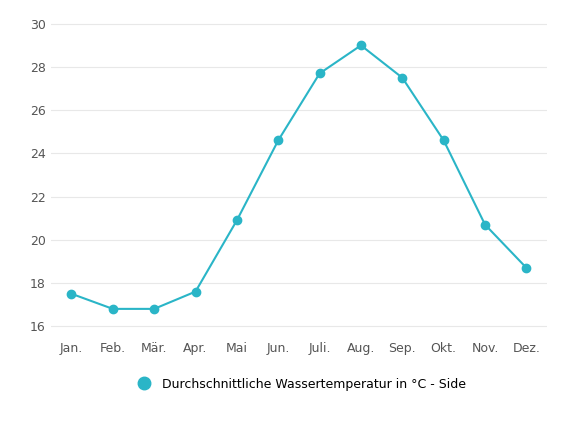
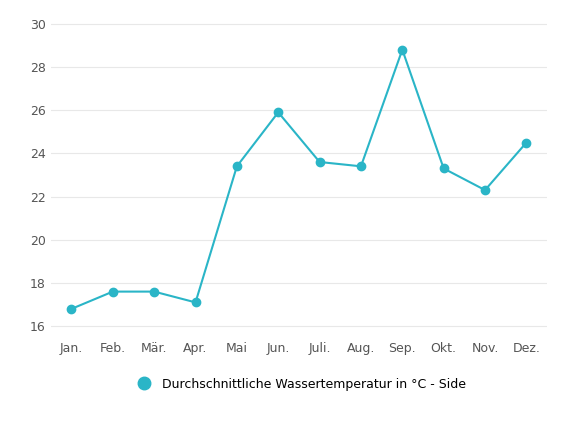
Jan.: 17.5 -> 16.8
Feb.: 16.8 -> 17.6
Mär.: 16.8 -> 17.6
Apr.: 17.6 -> 17.1
Mai: 20.9 -> 23.4
Jun.: 24.6 -> 25.9
Juli.: 27.7 -> 23.6
Aug.: 29.0 -> 23.4
Sep.: 27.5 -> 28.8
Okt.: 24.6 -> 23.3
Nov.: 20.7 -> 22.3
Dez.: 18.7 -> 24.5
